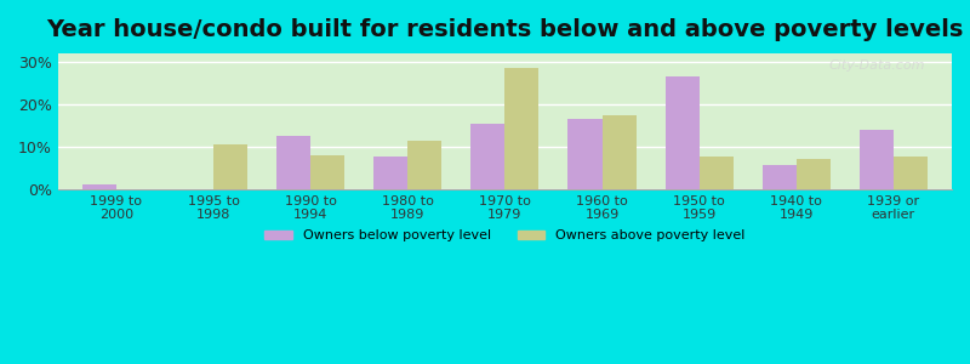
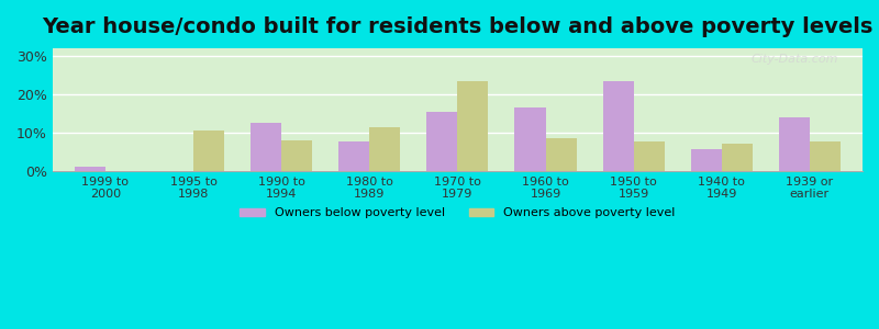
Owners above poverty level/1970 to 1979: 28.5% -> 23.5%
Owners above poverty level/1960 to 1969: 17.5% -> 8.5%
Owners below poverty level/1950 to 1959: 26.5% -> 23.5%
